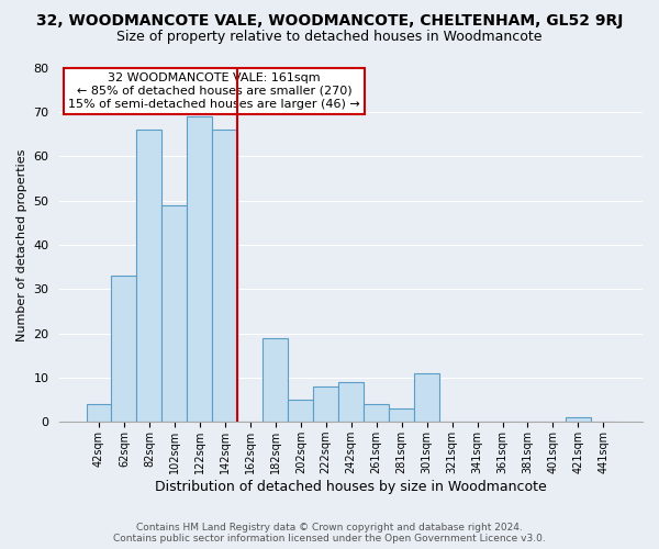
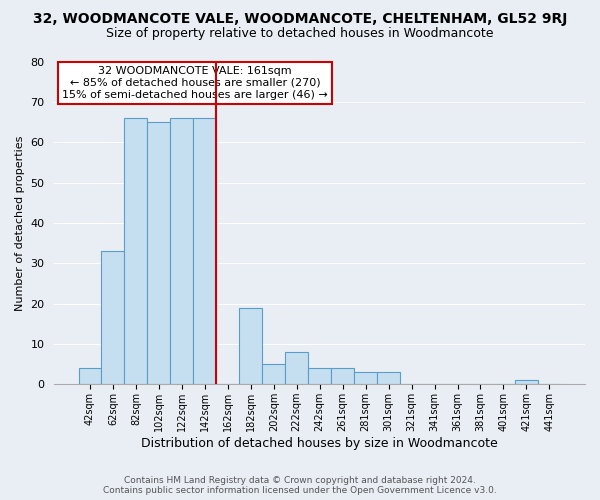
102sqm: 49 -> 65
122sqm: 69 -> 66
242sqm: 9 -> 4
301sqm: 11 -> 3
